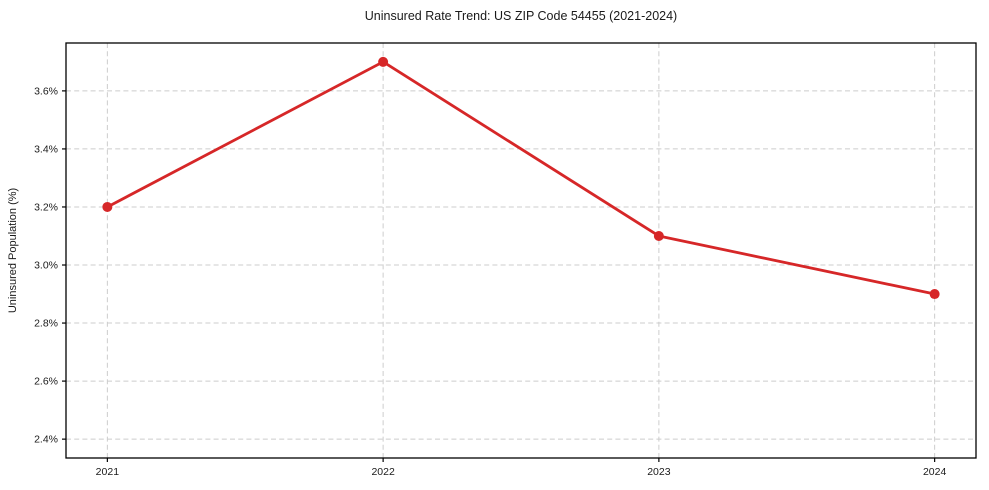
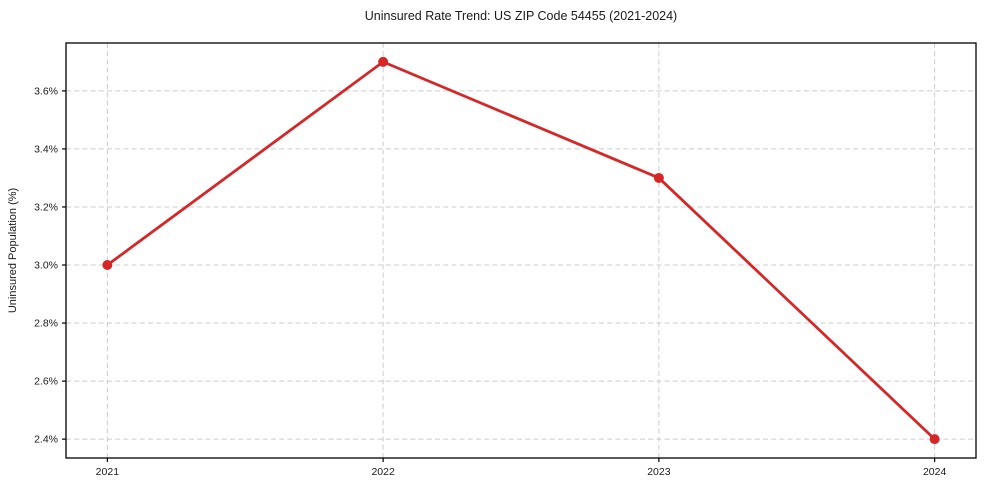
2021: 3.2% -> 3.0%
2023: 3.1% -> 3.3%
2024: 2.9% -> 2.4%
